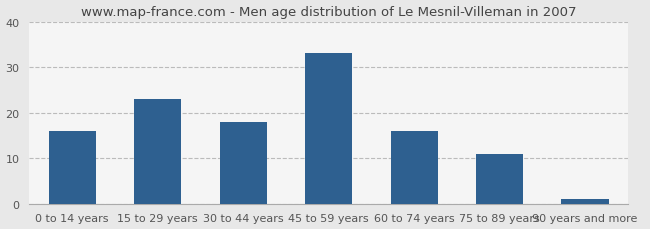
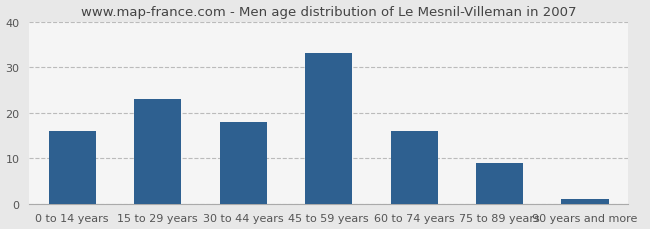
75 to 89 years: 11 -> 9
